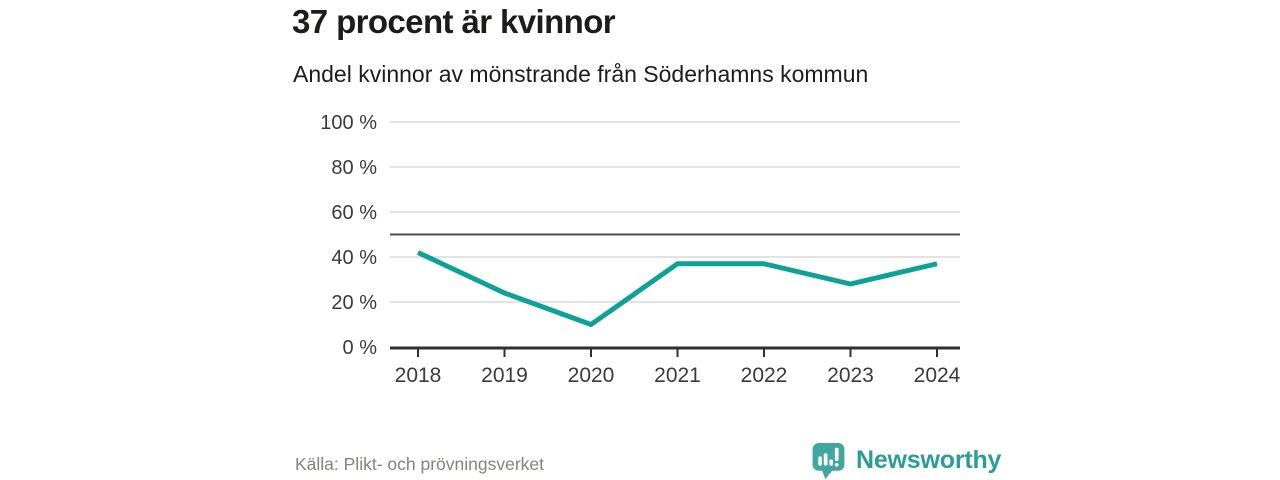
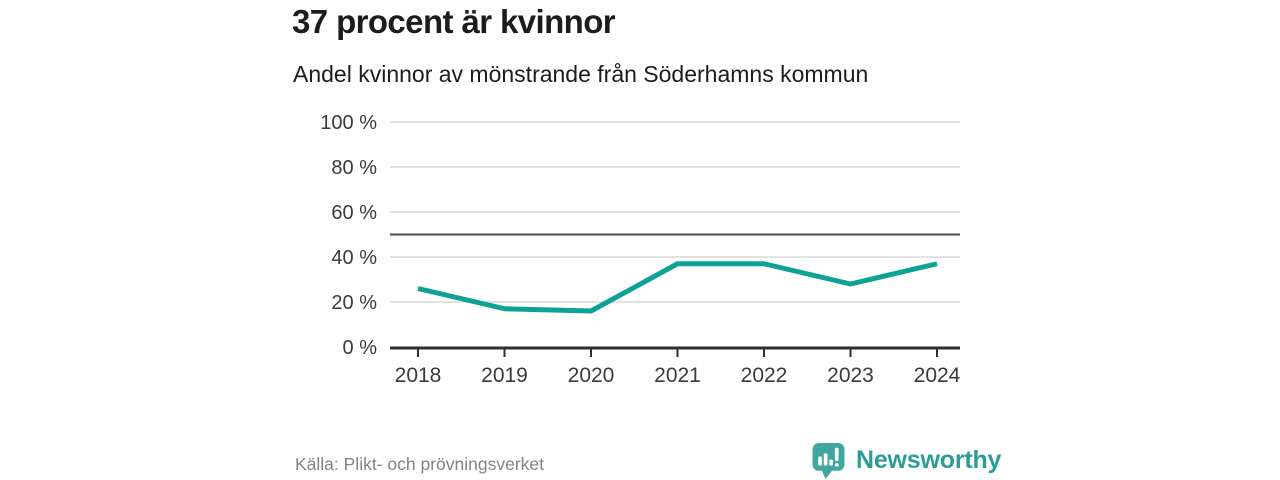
2018: 42% -> 26%
2019: 24% -> 17%
2020: 10% -> 16%
